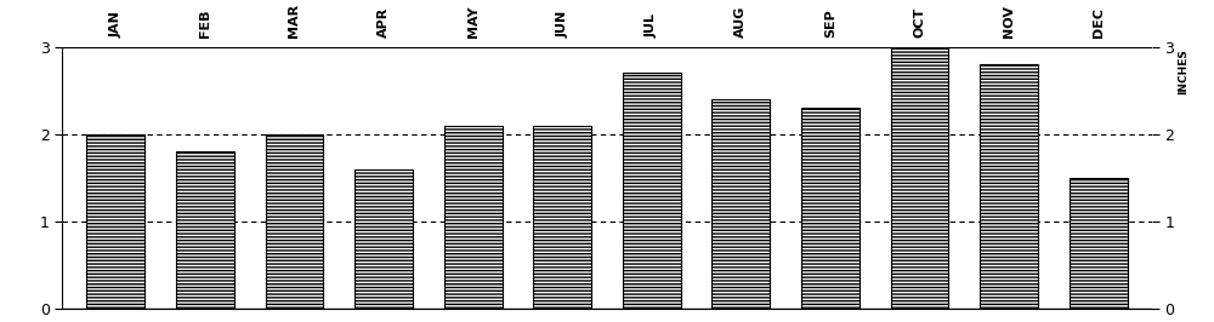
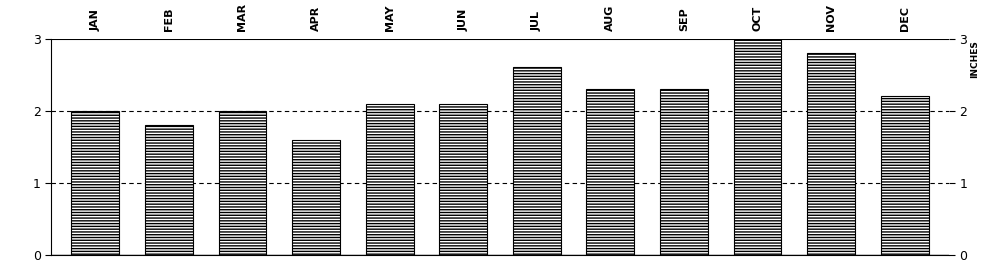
JUL: 2.7 -> 2.6
AUG: 2.4 -> 2.3
DEC: 1.5 -> 2.2
